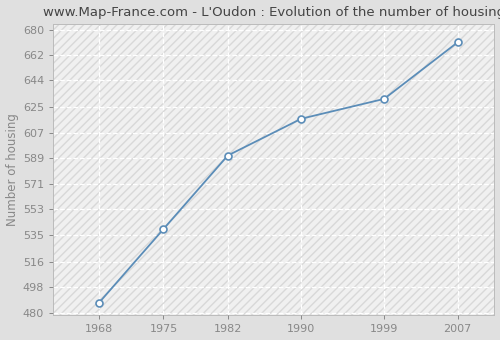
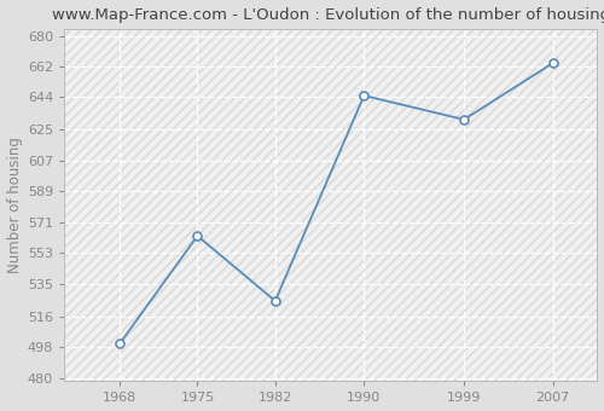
1968: 487 -> 500
1975: 539 -> 563
1982: 591 -> 525
1990: 617 -> 645
2007: 671 -> 664
